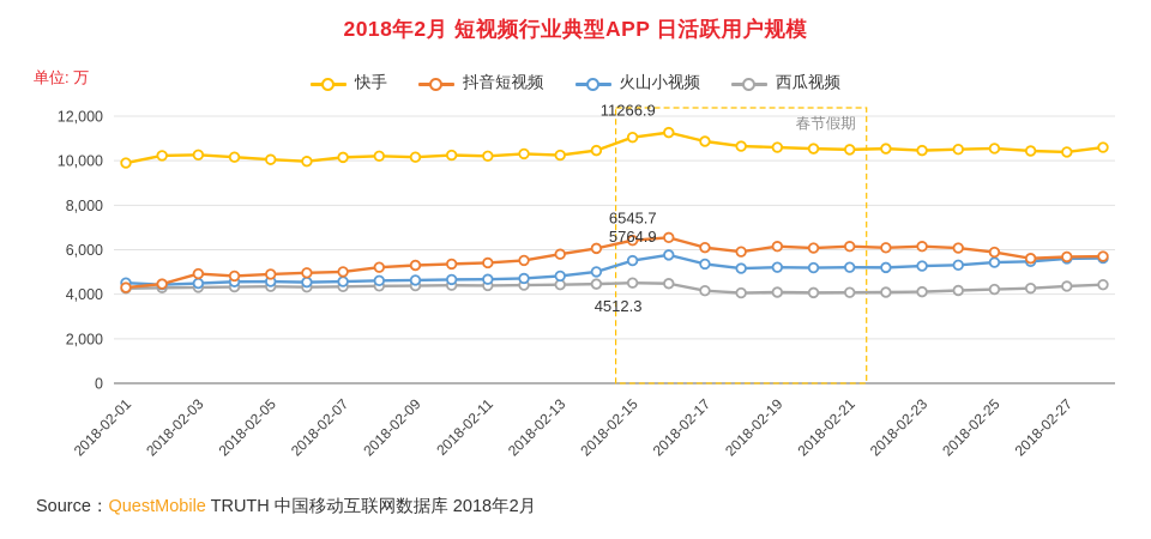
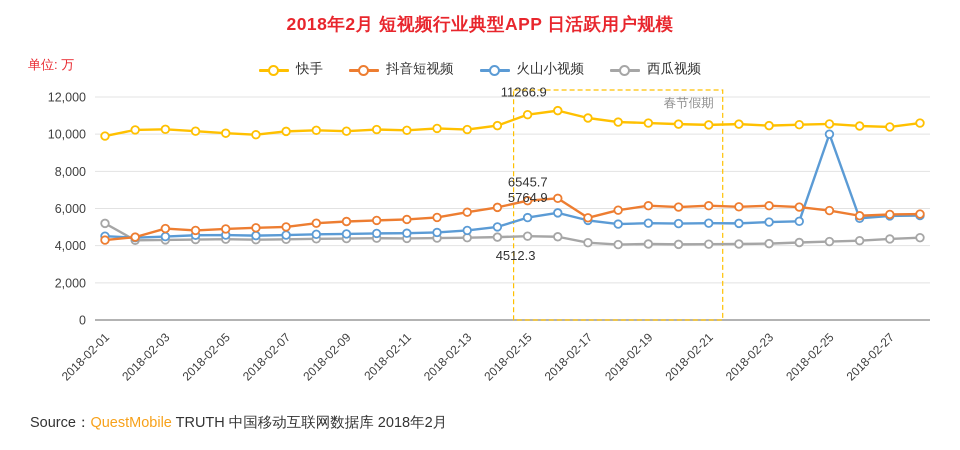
西瓜视频/2018-02-01: 4300 -> 5200
抖音短视频/2018-02-17: 6100 -> 5500
火山小视频/2018-02-25: 5400 -> 10000
